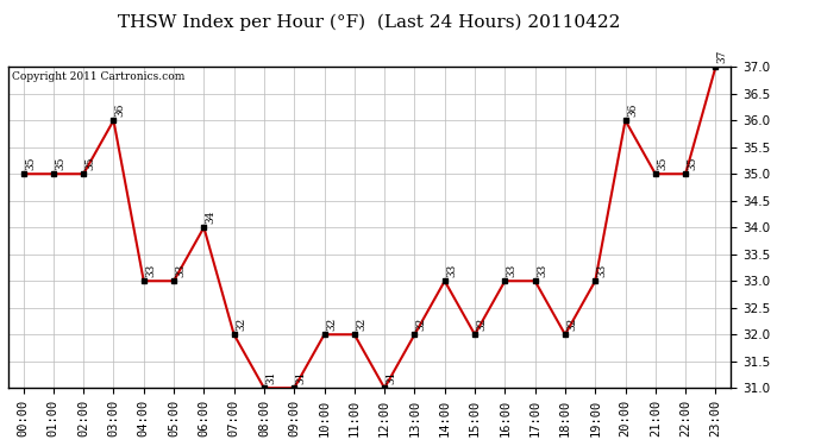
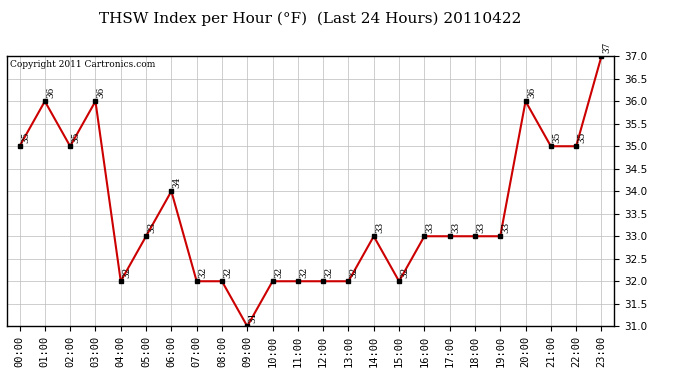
01:00: 35 -> 36
04:00: 33 -> 32
08:00: 31 -> 32
12:00: 31 -> 32
18:00: 32 -> 33
